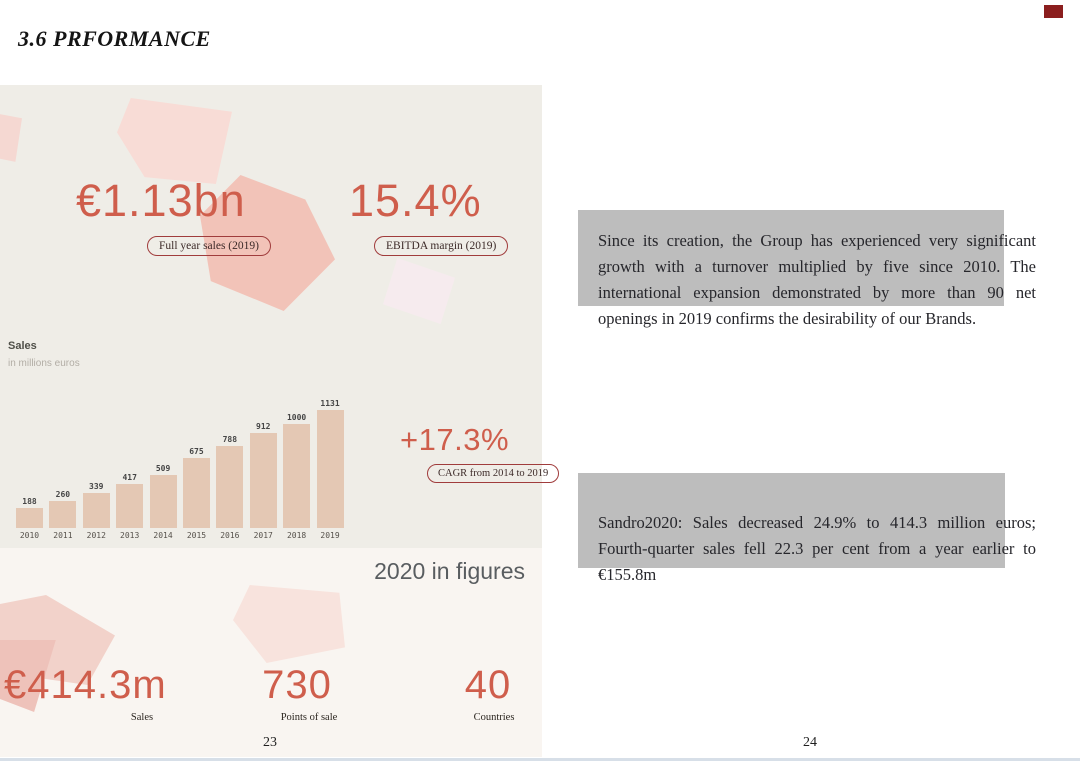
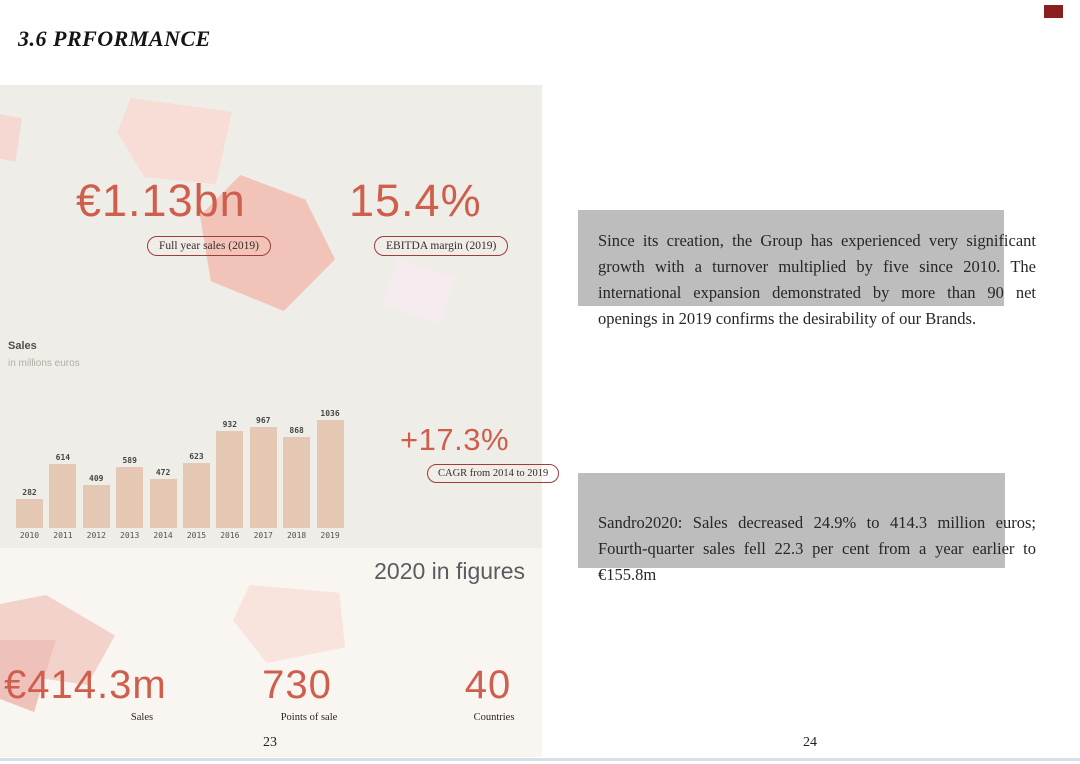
2010: 188 -> 282
2011: 260 -> 614
2012: 339 -> 409
2013: 417 -> 589
2014: 509 -> 472
2015: 675 -> 623
2016: 788 -> 932
2017: 912 -> 967
2018: 1000 -> 868
2019: 1131 -> 1036
